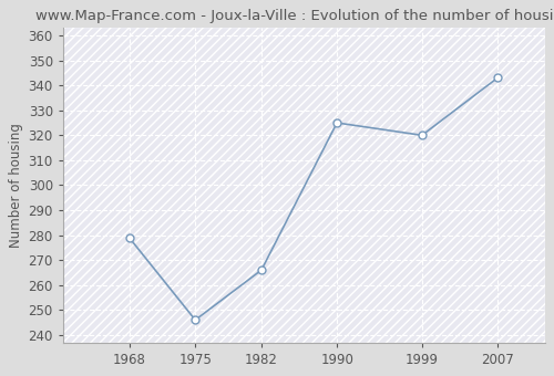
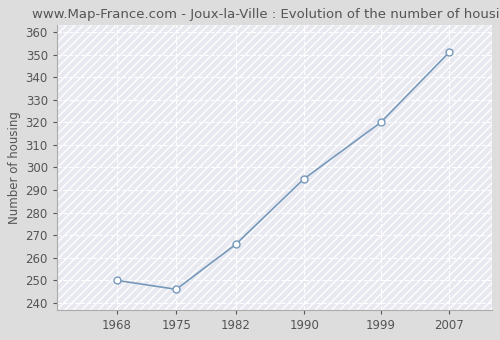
1968: 279 -> 250
1990: 325 -> 295
2007: 343 -> 351
